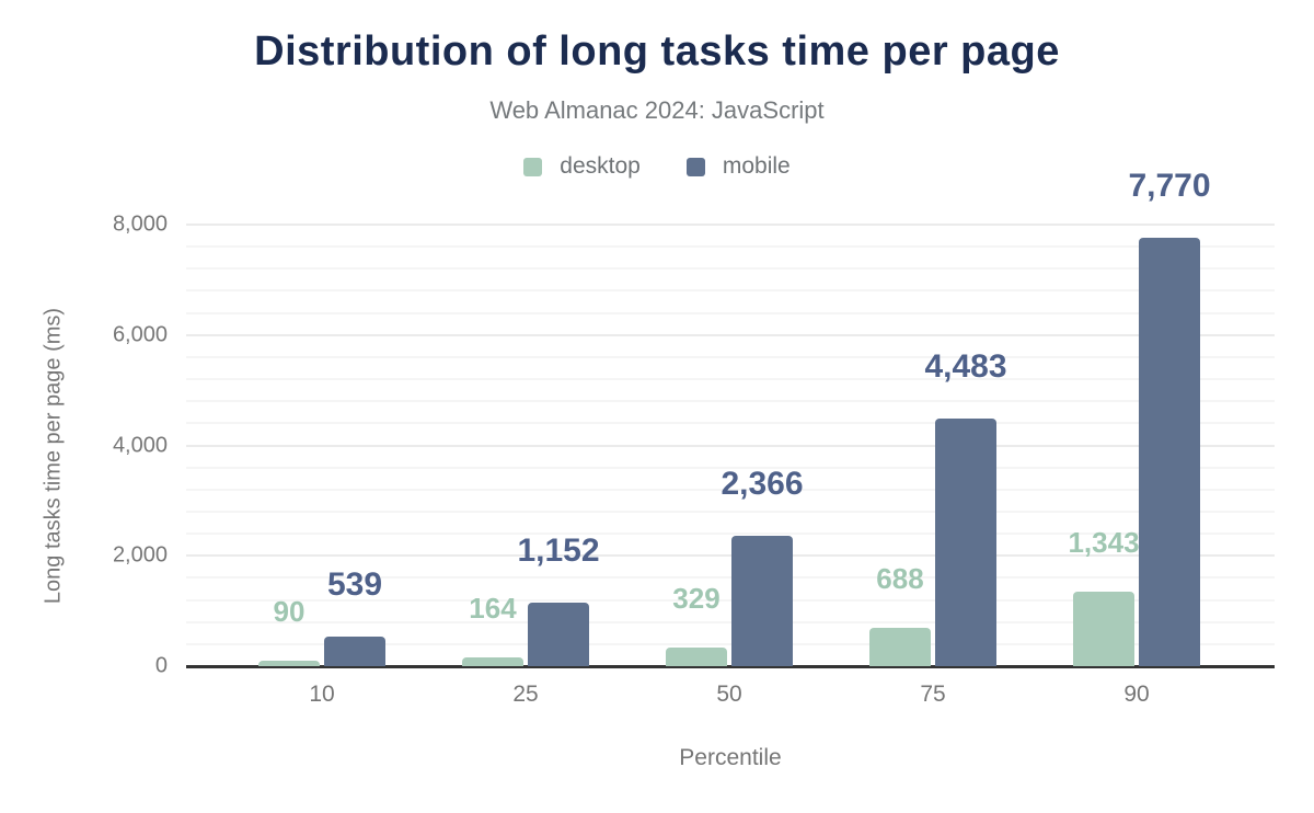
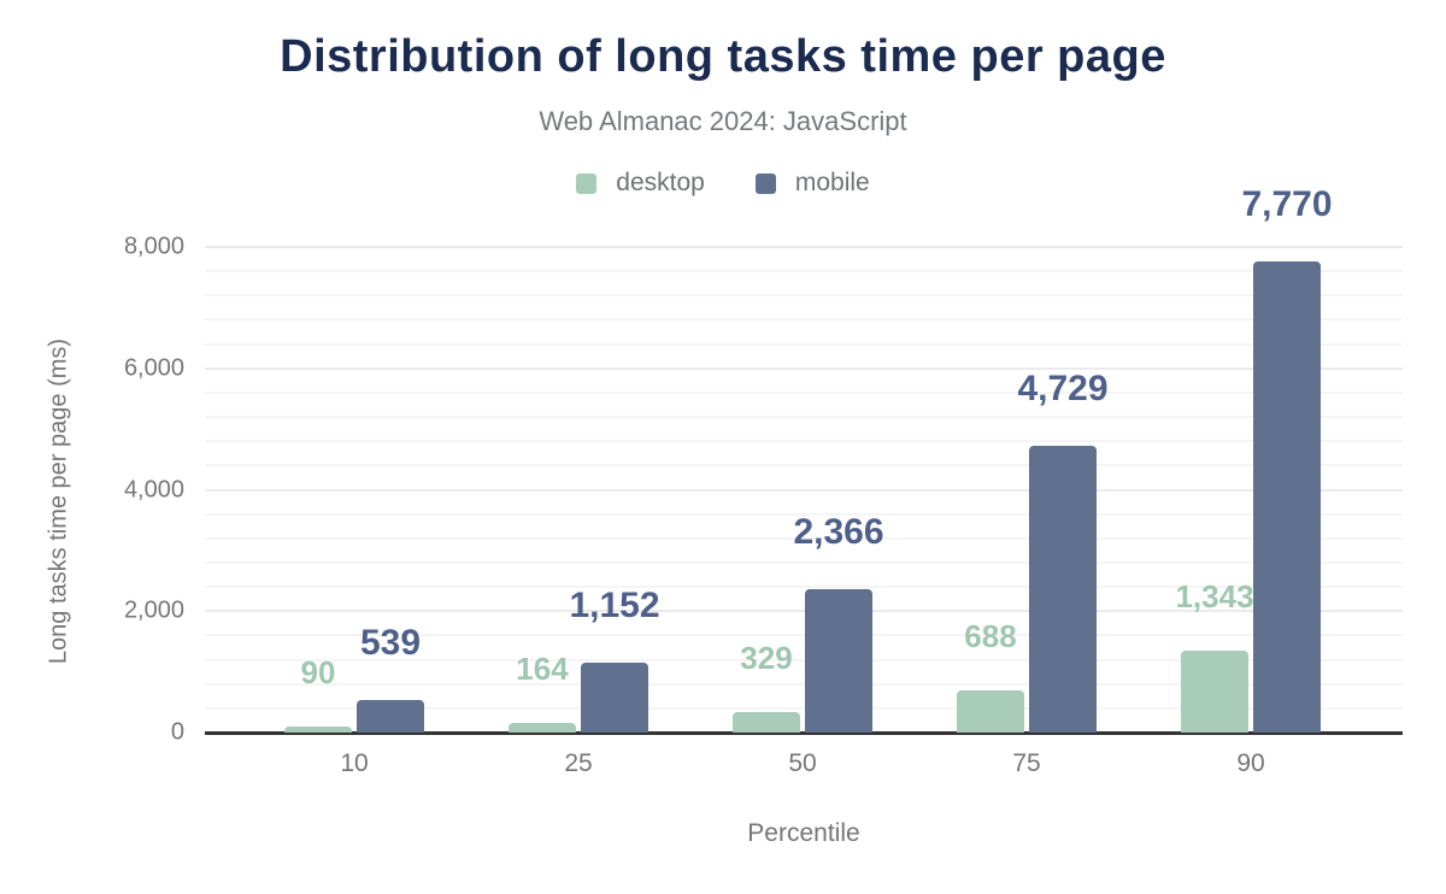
mobile/75: 4,483 -> 4,729
